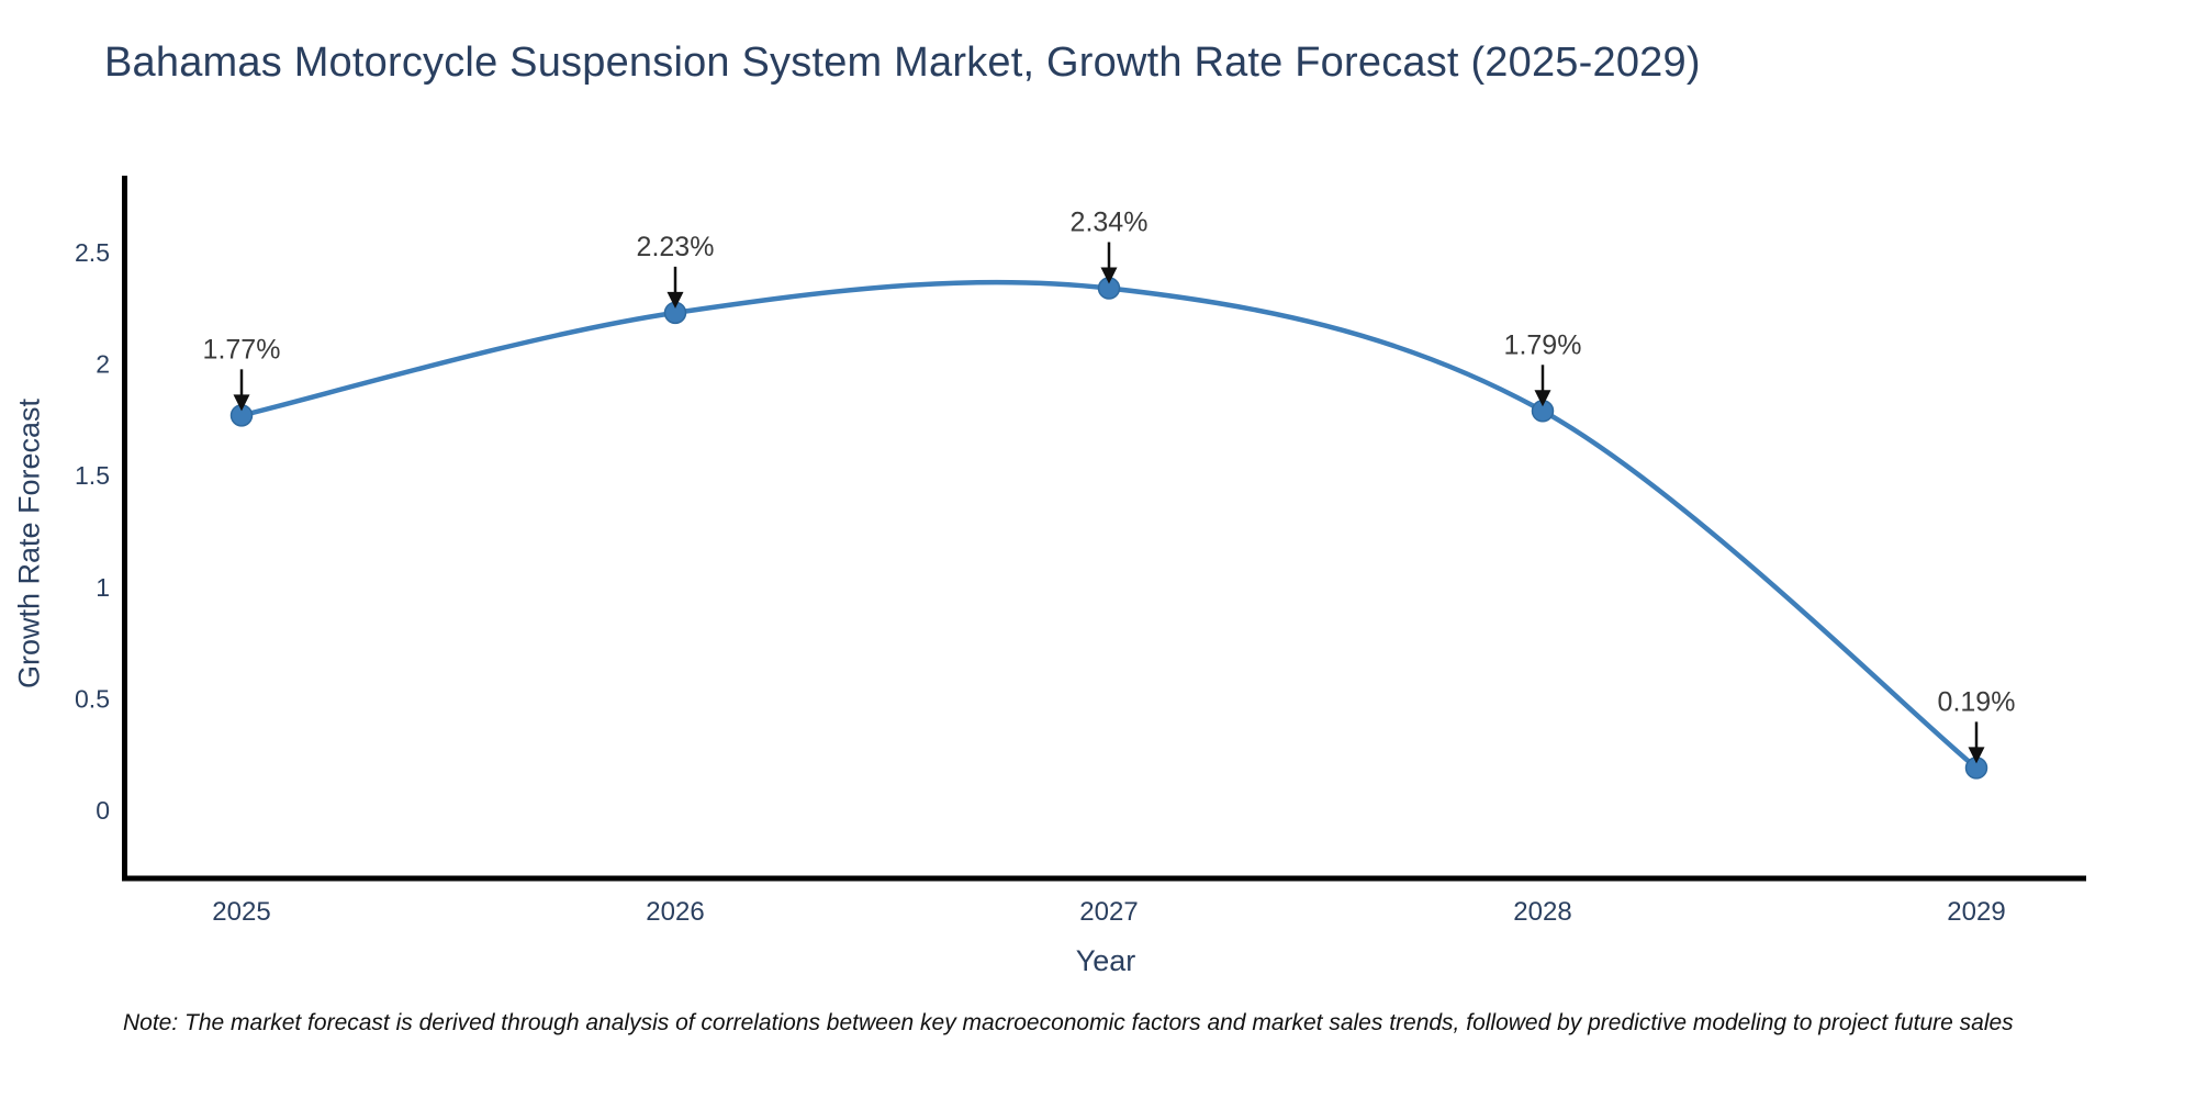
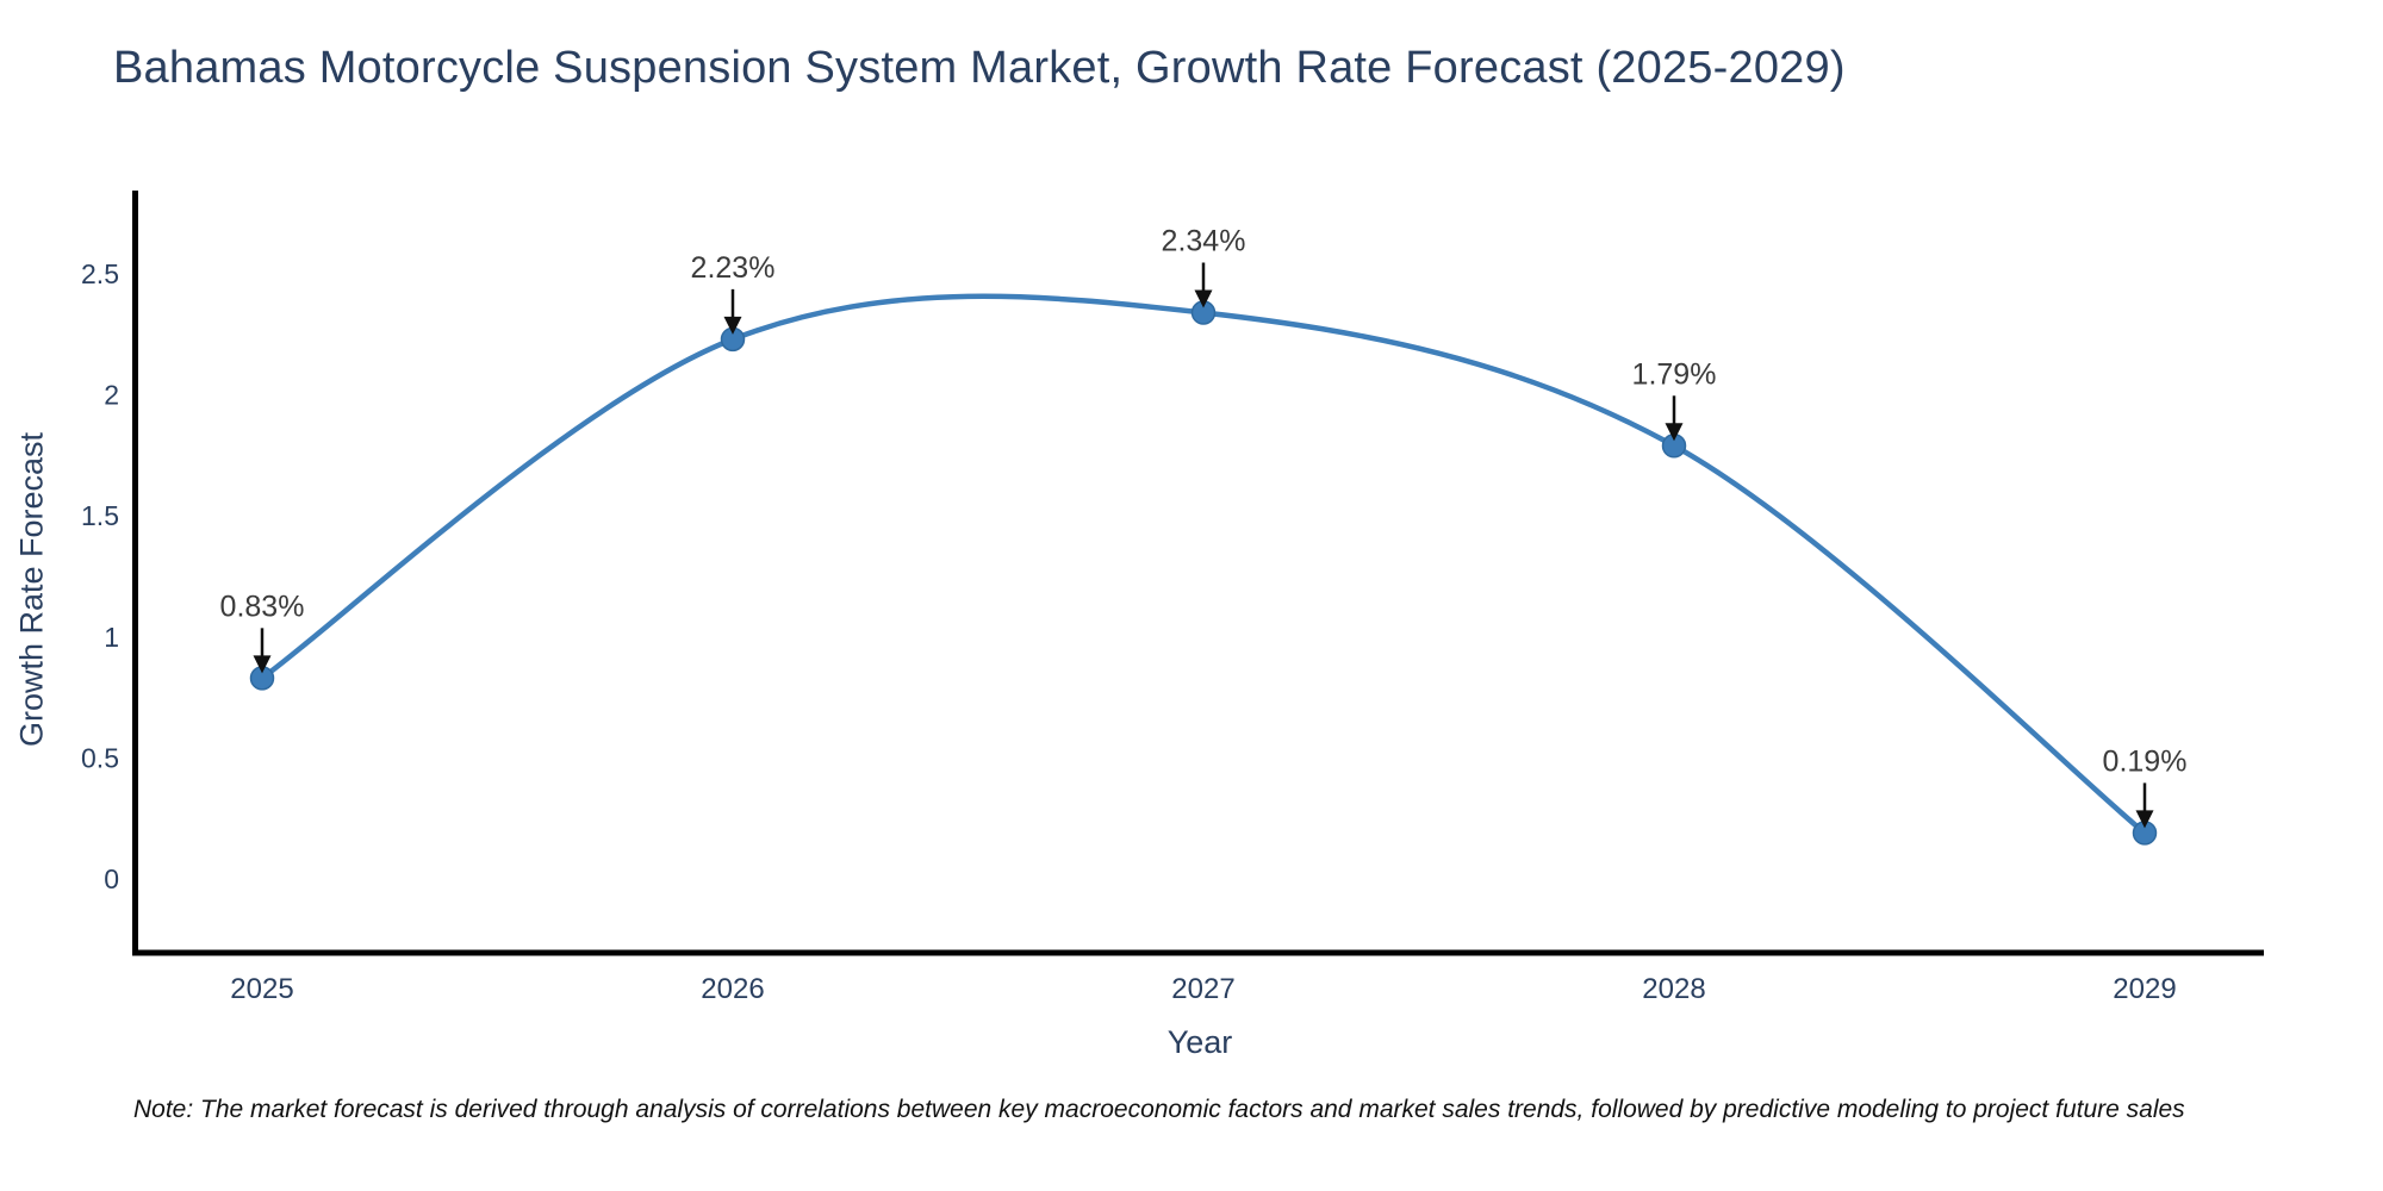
2025: 1.77% -> 0.83%
